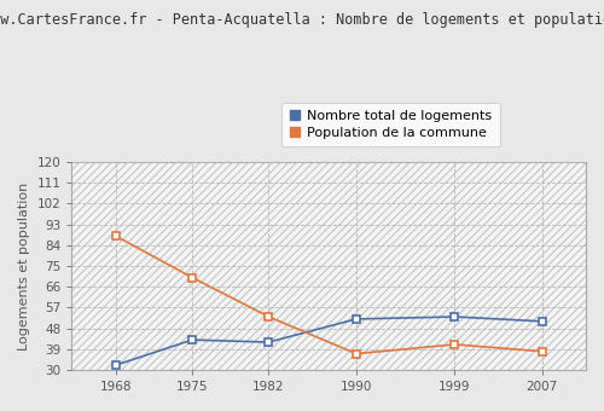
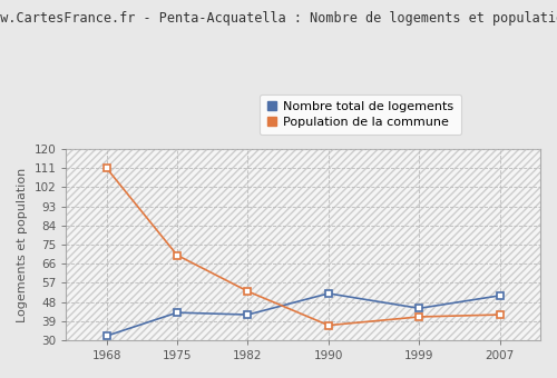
Population de la commune/1968: 88 -> 111
Nombre total de logements/1999: 53 -> 45
Population de la commune/2007: 38 -> 42
